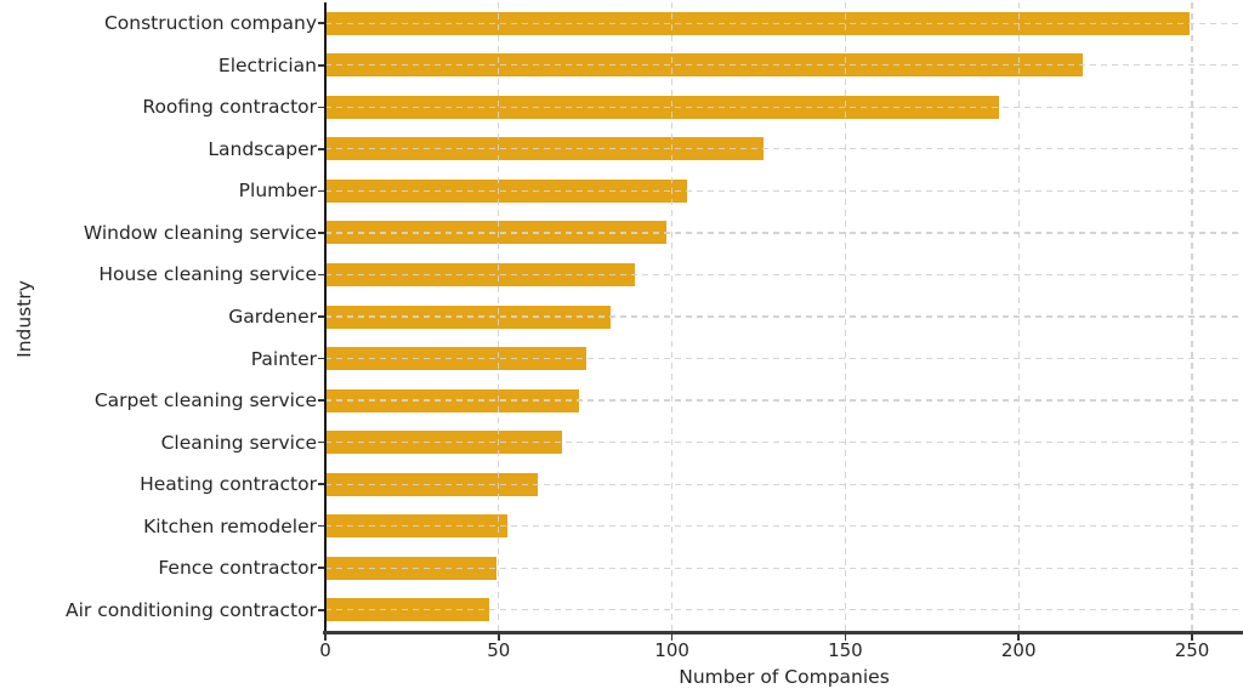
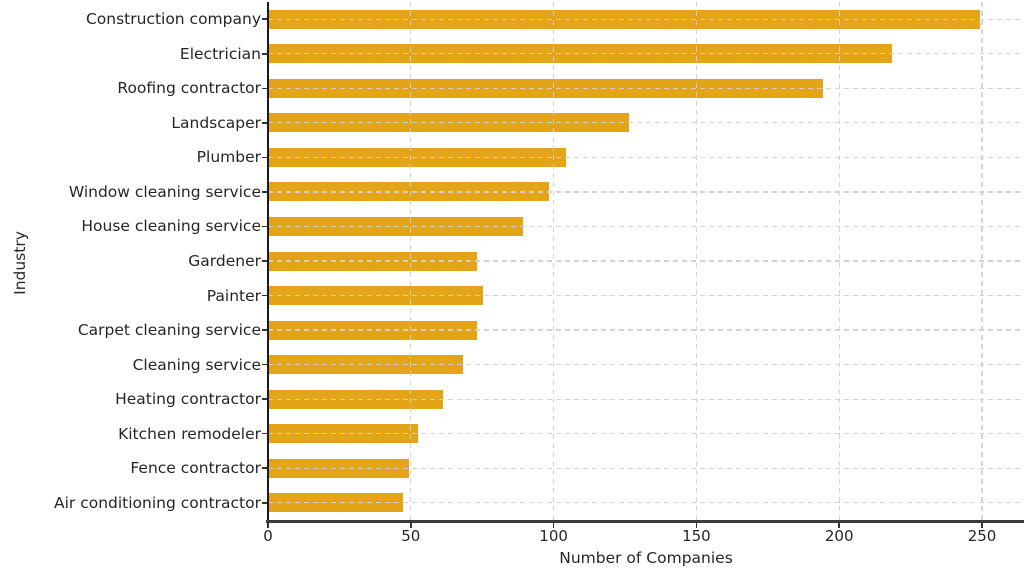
Gardener: 82 -> 73
